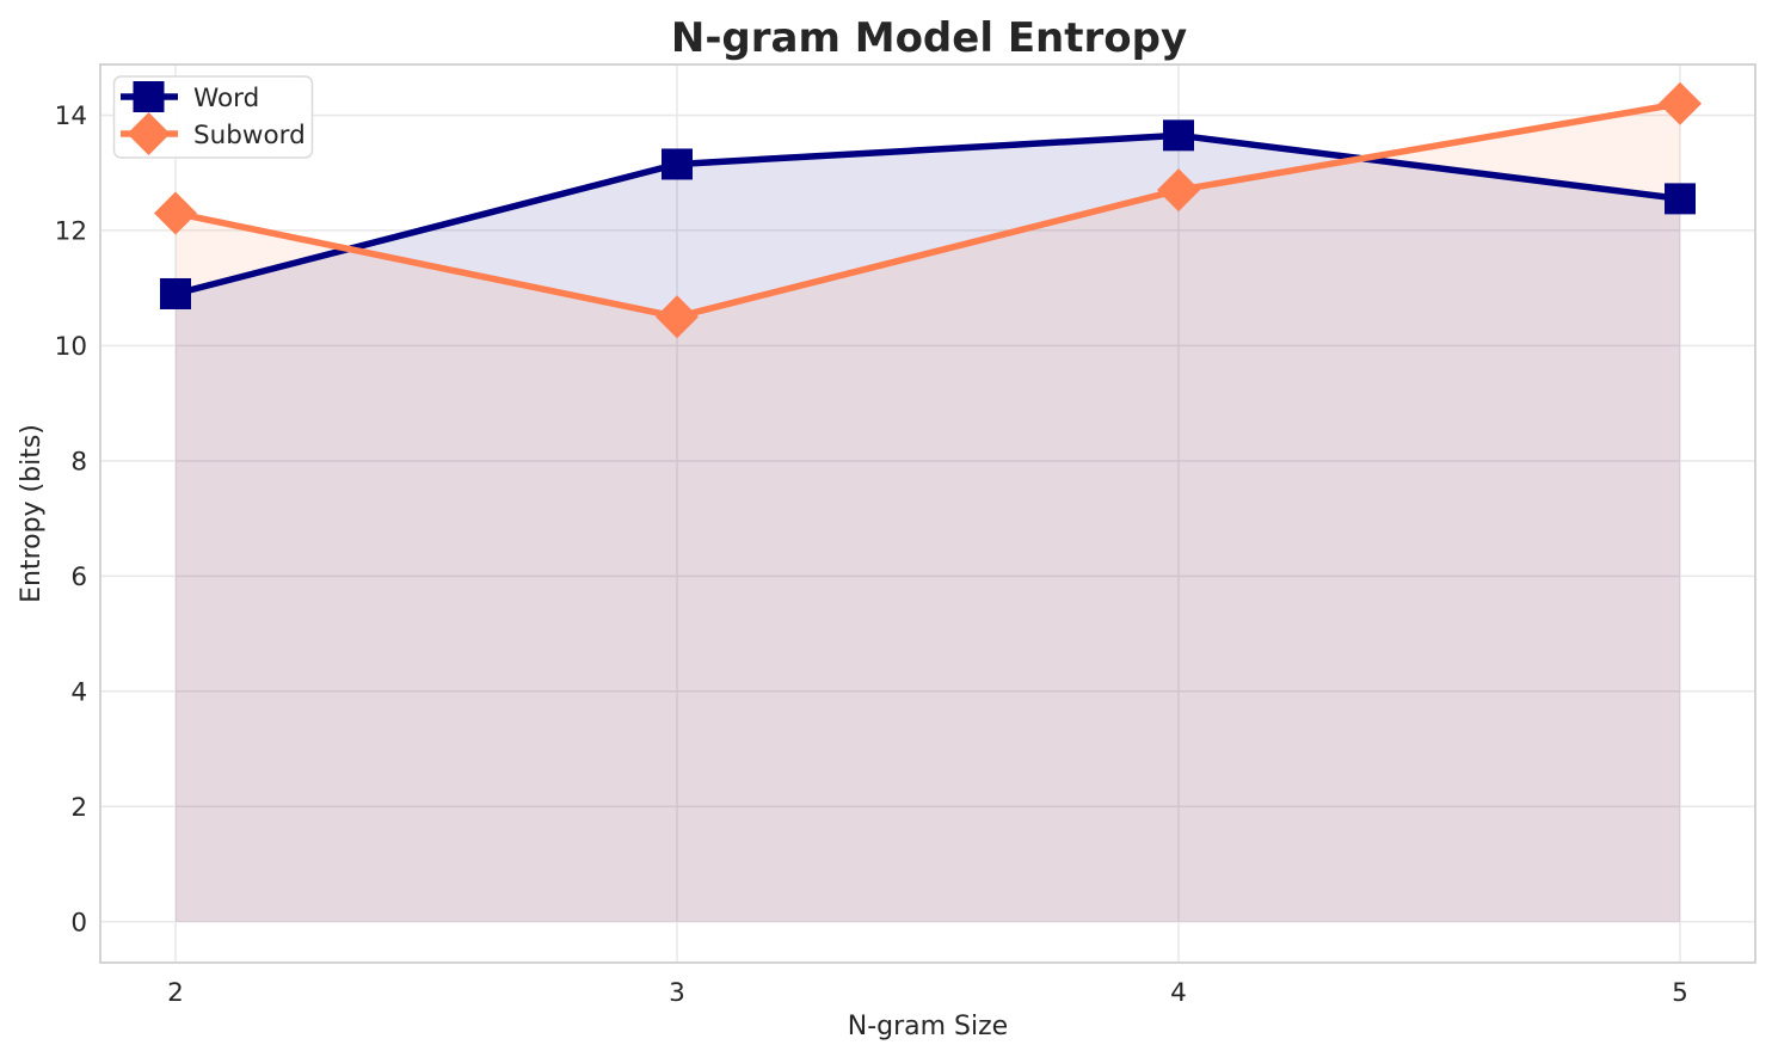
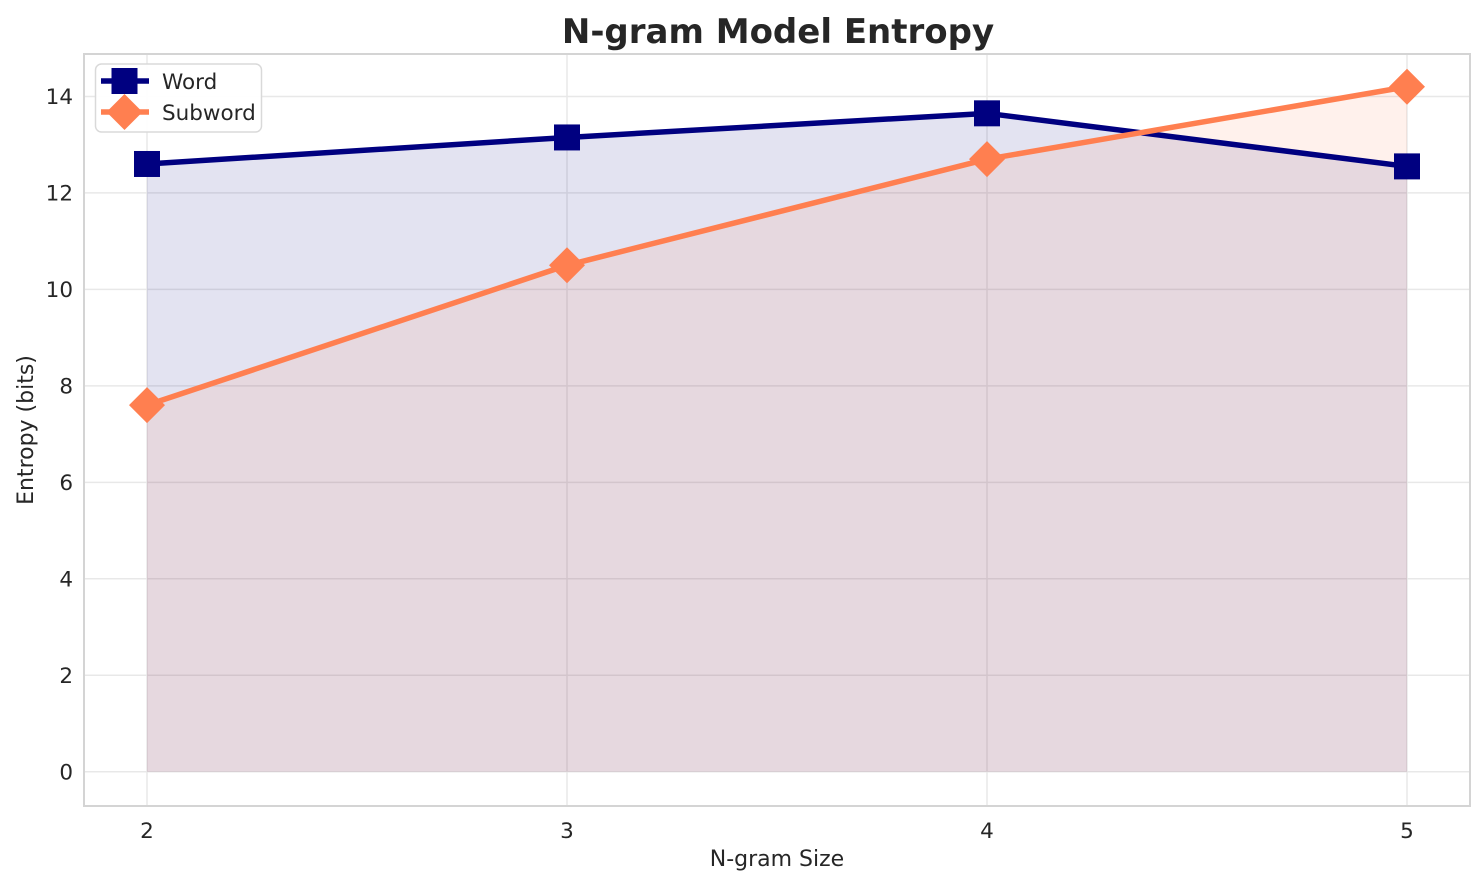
Word/2: 10.9 -> 12.6
Subword/2: 12.3 -> 7.6
